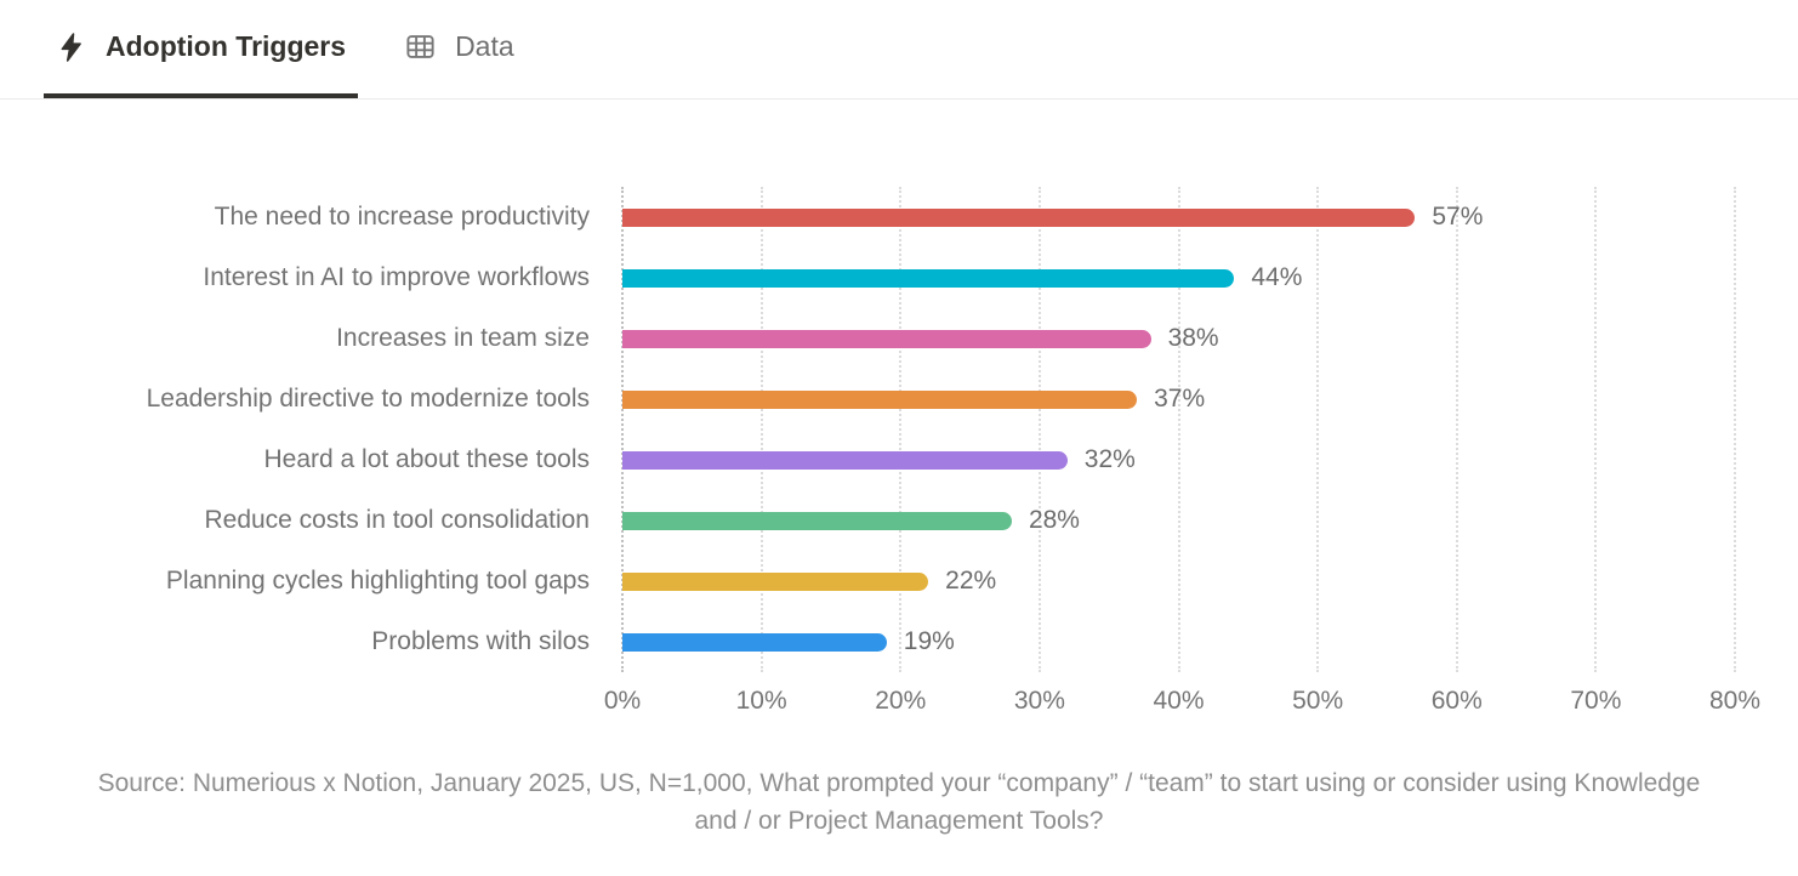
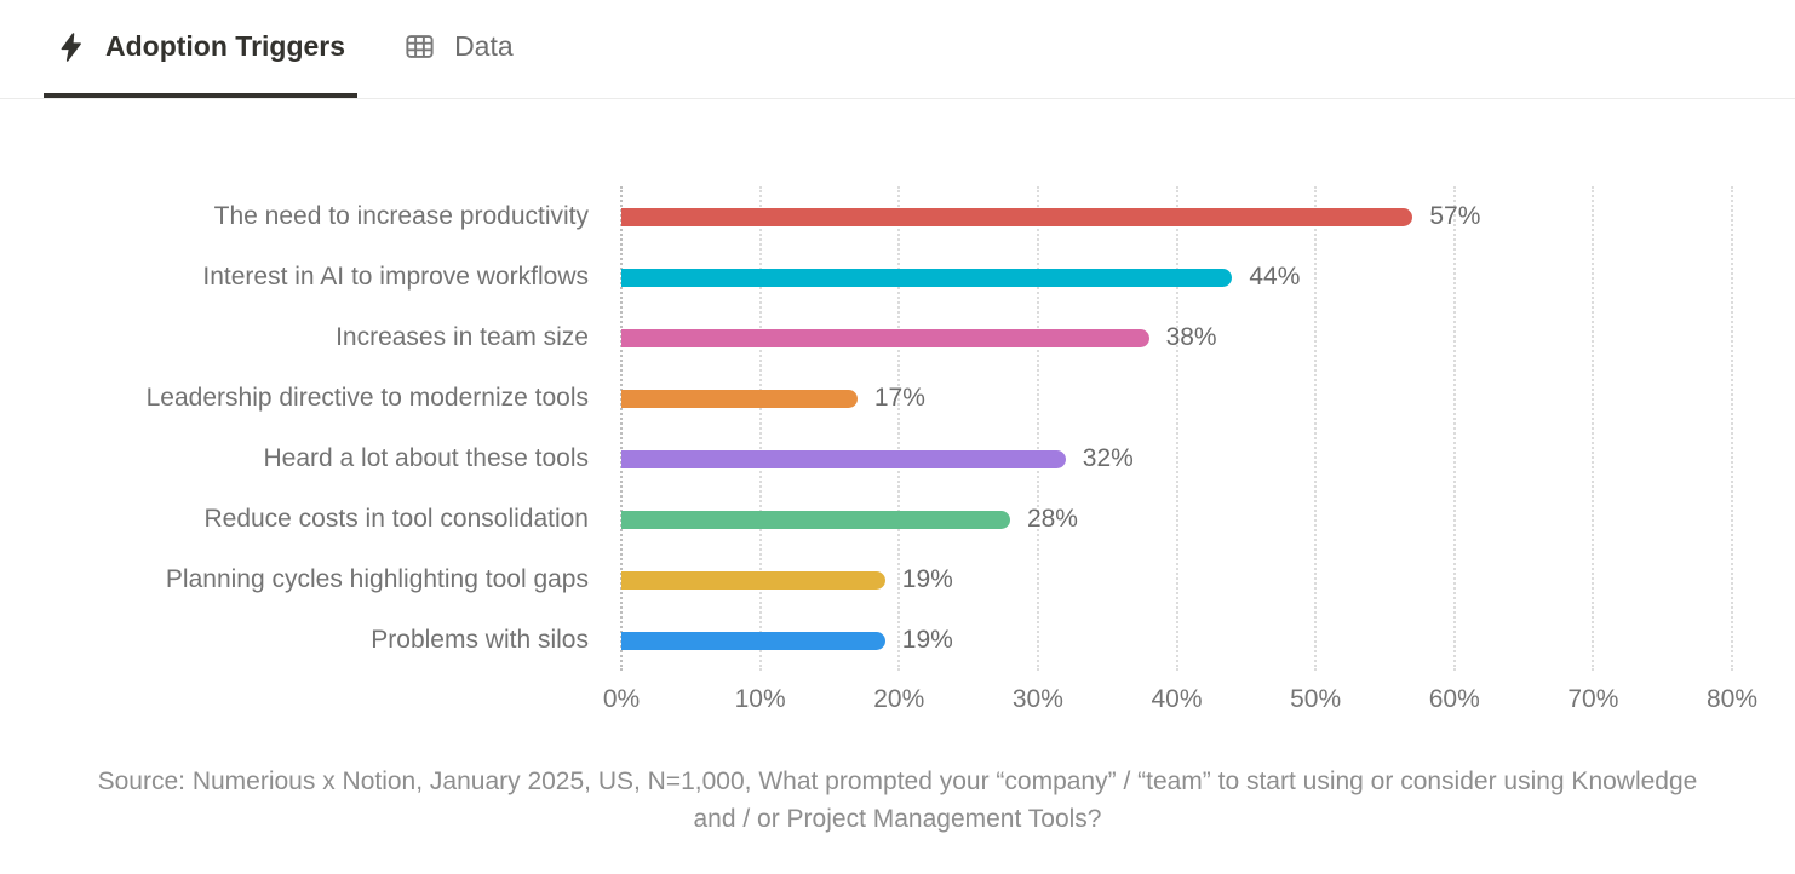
Leadership directive to modernize tools: 37% -> 17%
Planning cycles highlighting tool gaps: 22% -> 19%
